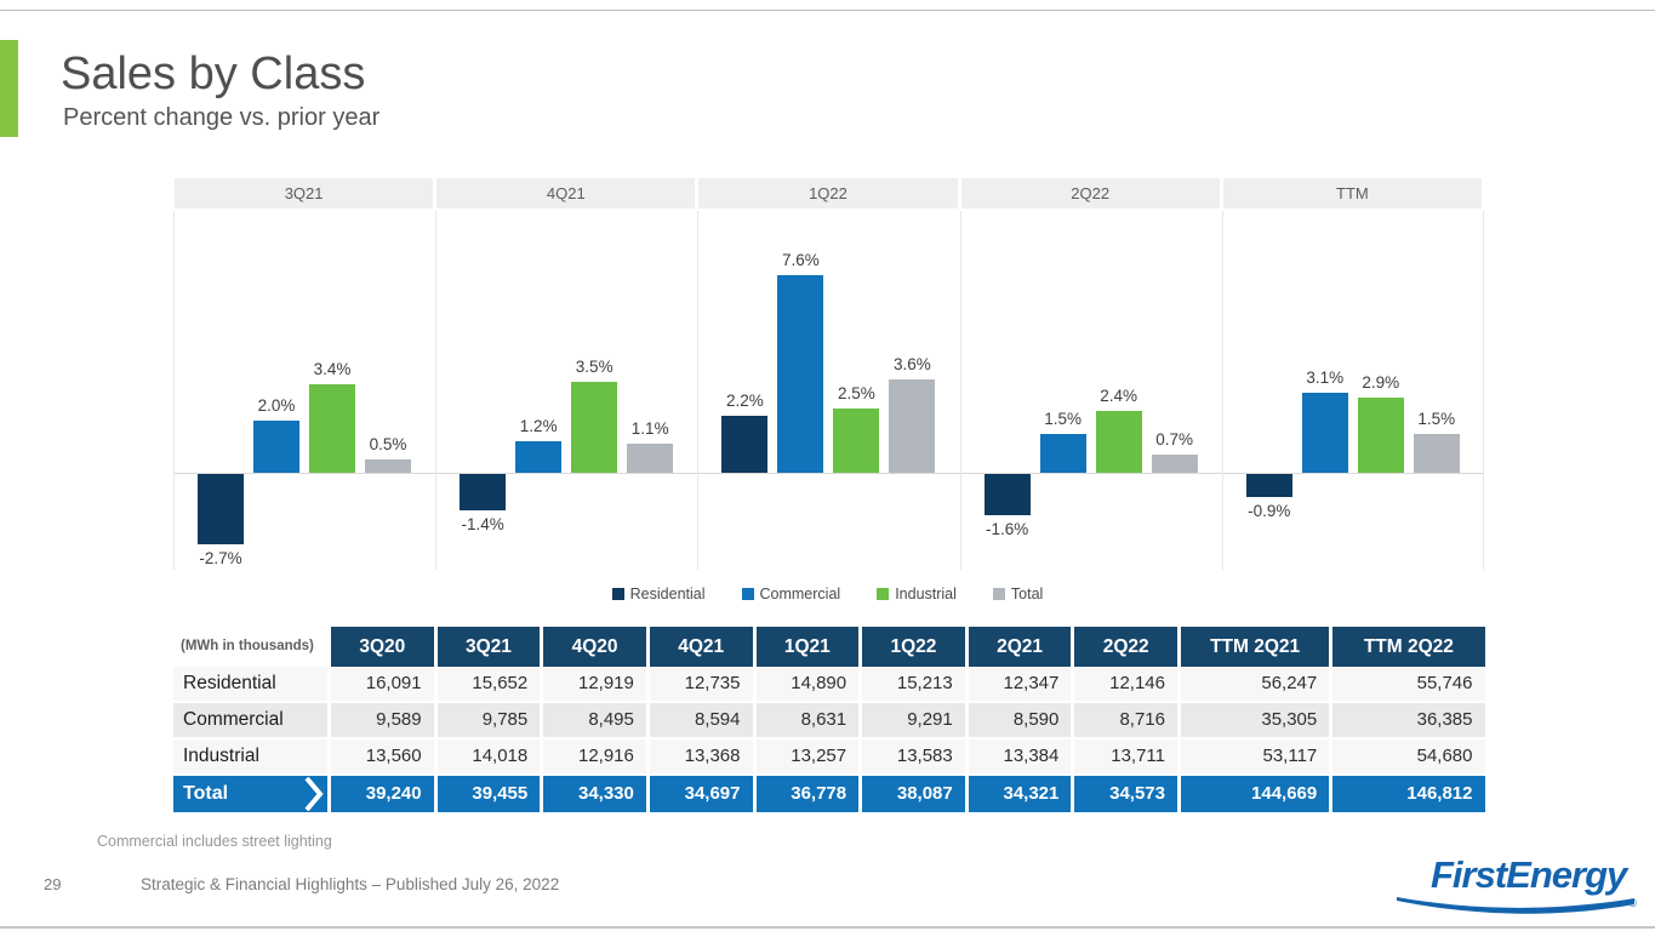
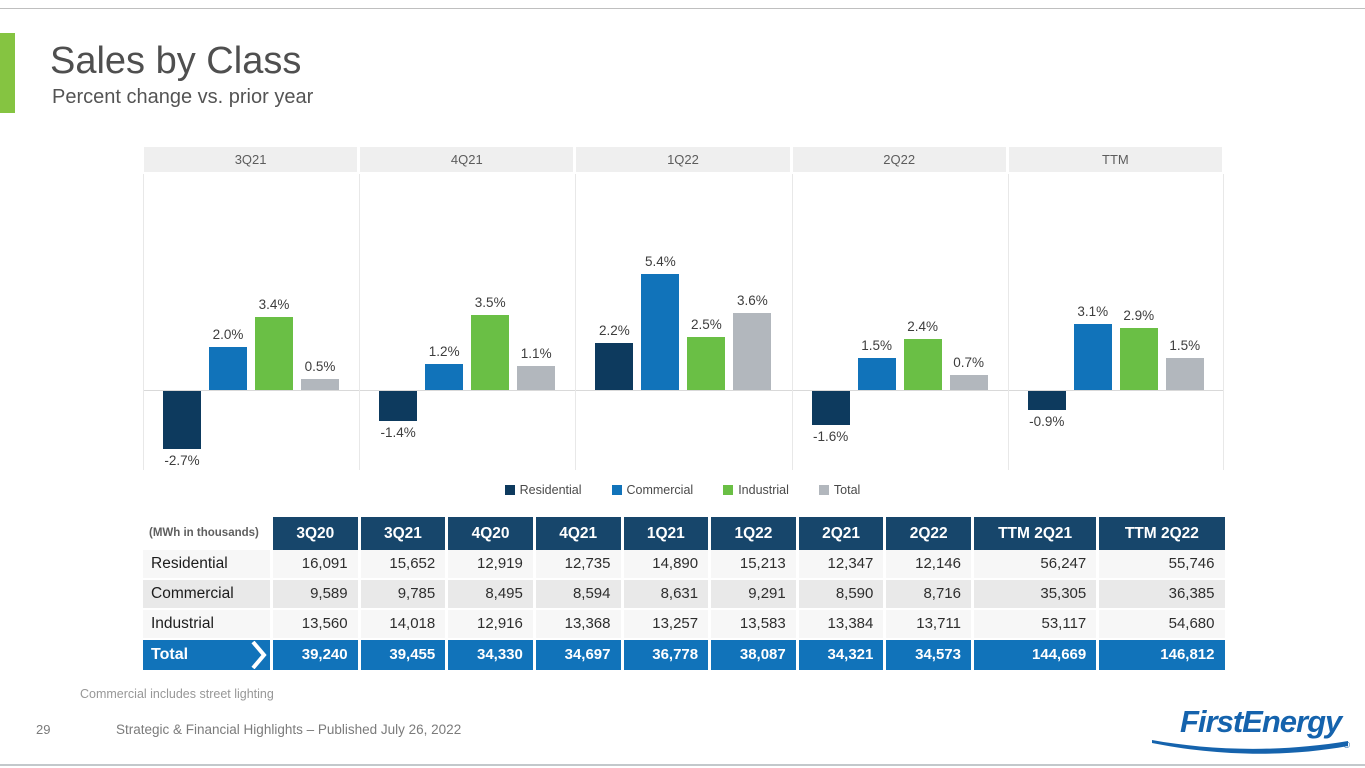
Commercial/1Q22: 7.6% -> 5.4%
